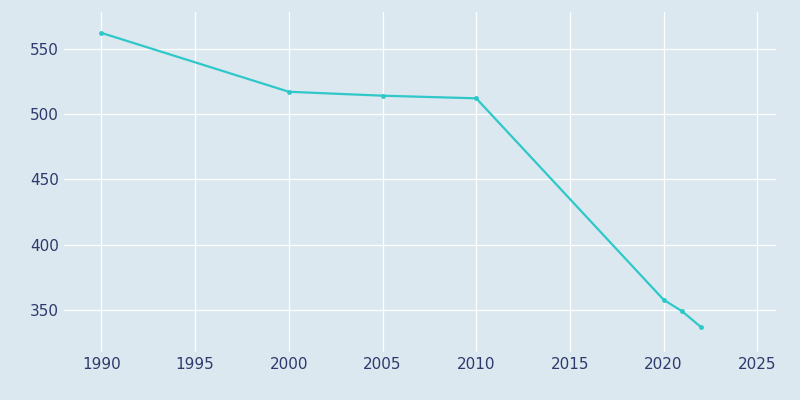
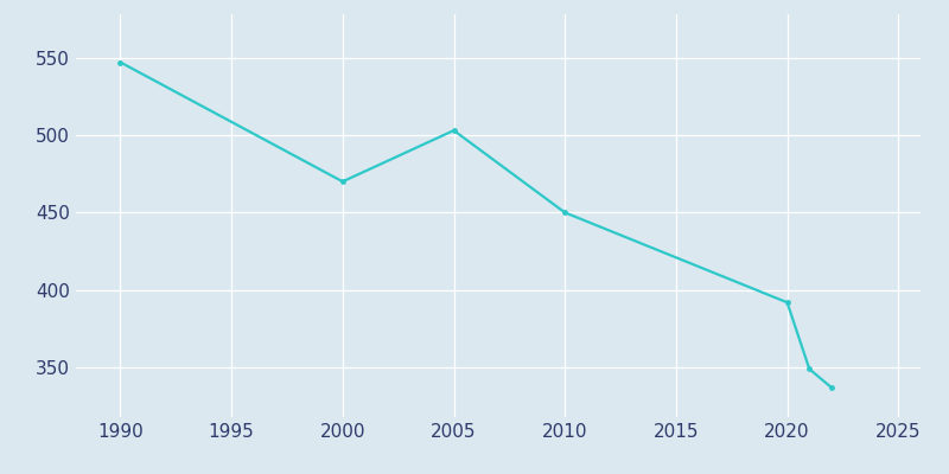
1990: 562 -> 547
2000: 517 -> 470
2005: 514 -> 503
2010: 512 -> 450
2020: 358 -> 392
